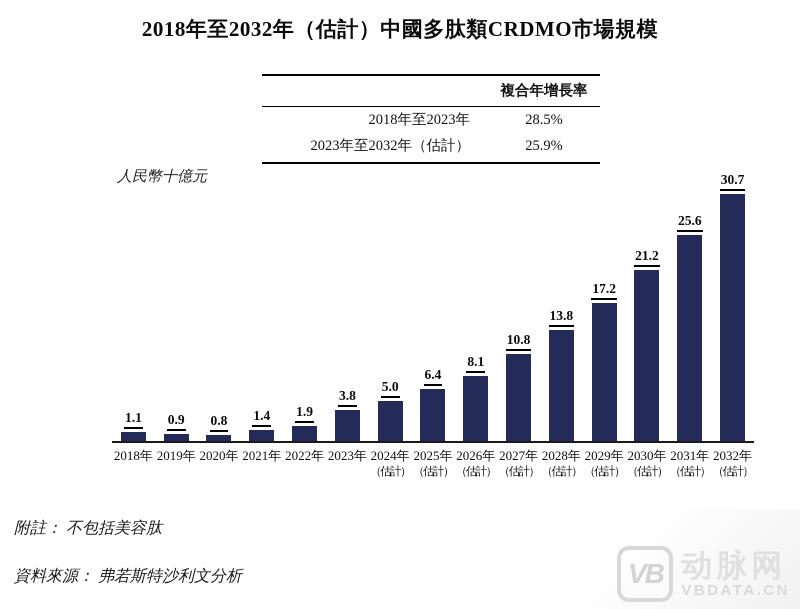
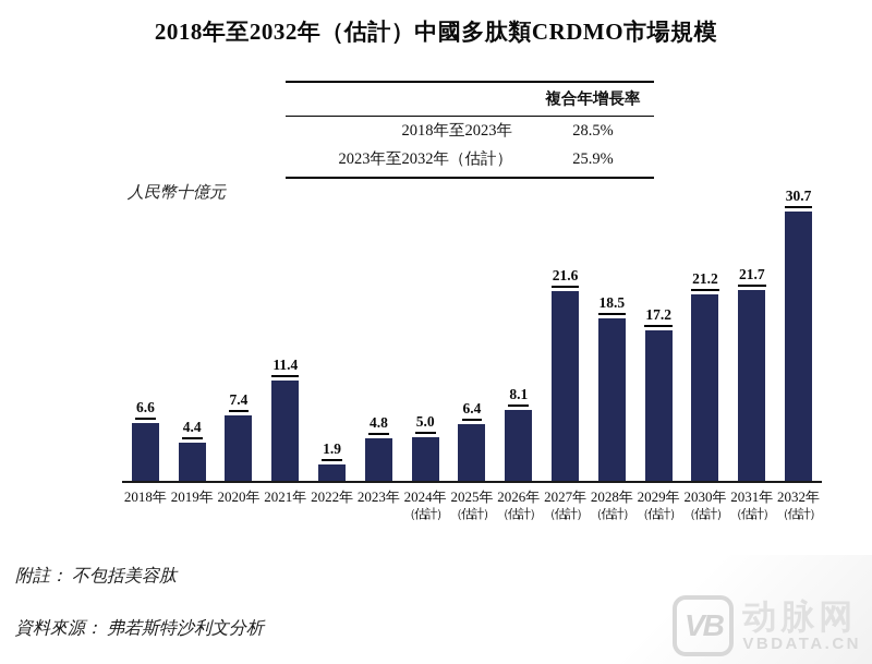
2018年: 1.1 -> 6.6
2019年: 0.9 -> 4.4
2020年: 0.8 -> 7.4
2021年: 1.4 -> 11.4
2023年: 3.8 -> 4.8
2027年: 10.8 -> 21.6
2028年: 13.8 -> 18.5
2031年: 25.6 -> 21.7
